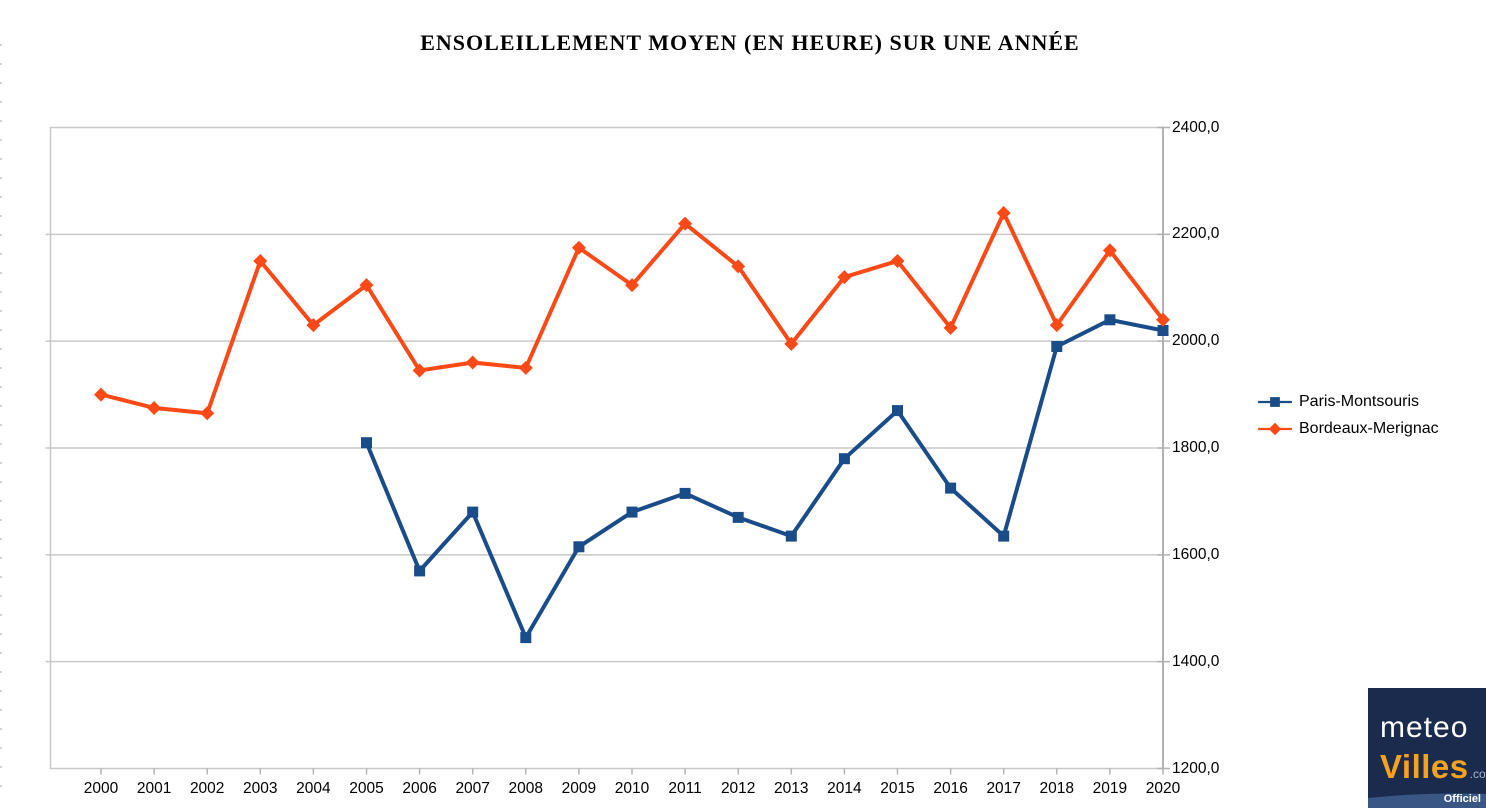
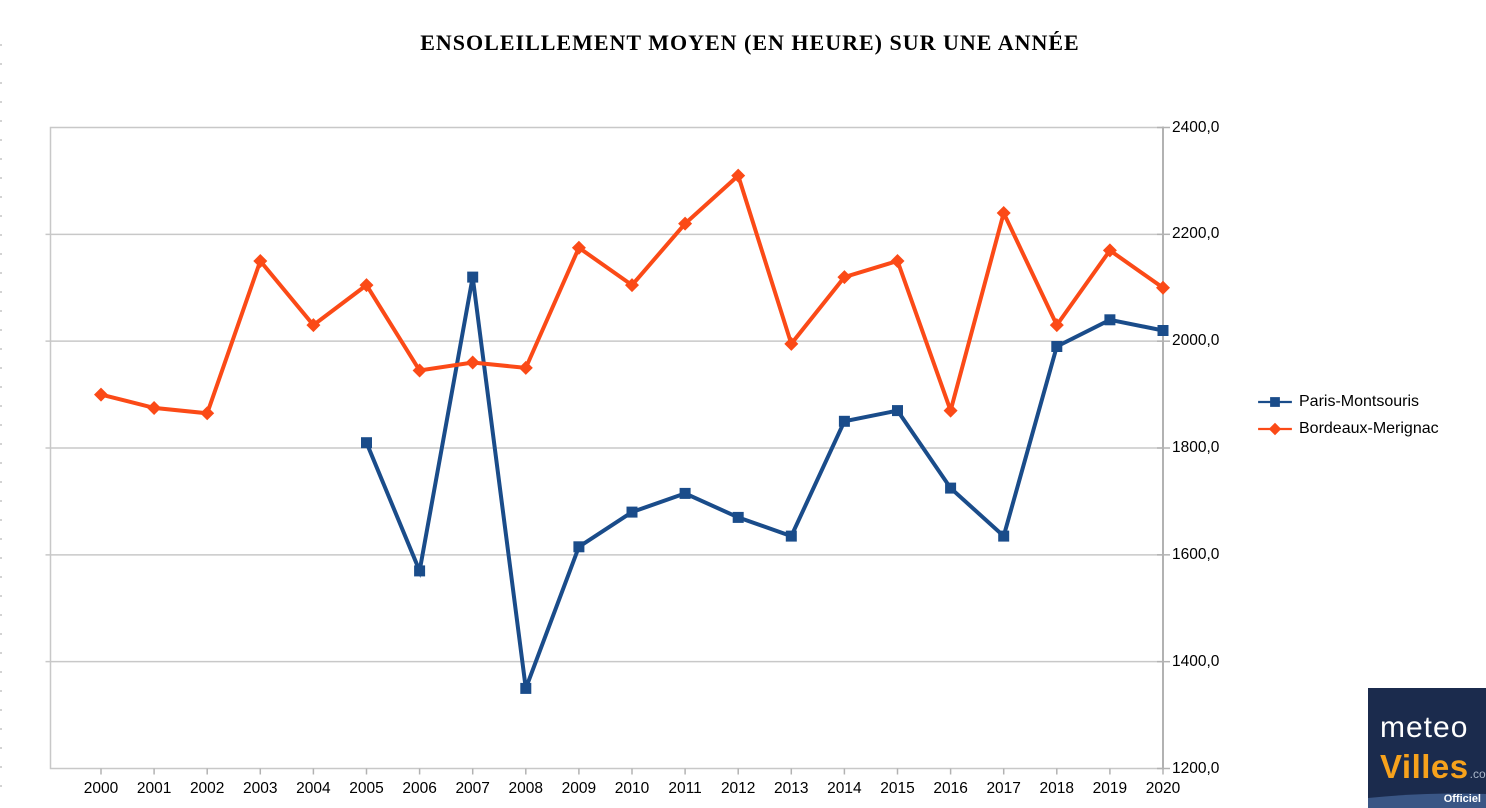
Paris-Montsouris/2007: 1680 -> 2120
Paris-Montsouris/2008: 1440 -> 1350
Bordeaux-Merignac/2012: 2140 -> 2310
Paris-Montsouris/2014: 1780 -> 1850
Bordeaux-Merignac/2016: 2020 -> 1870
Bordeaux-Merignac/2020: 2040 -> 2100
